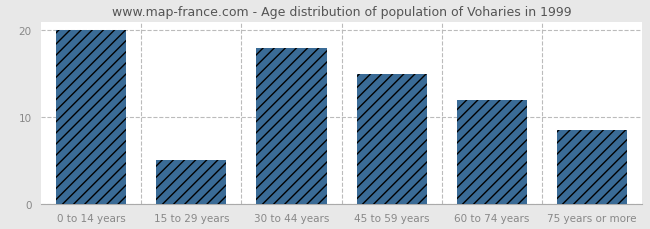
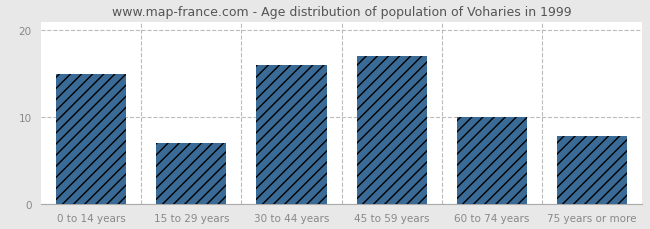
0 to 14 years: 20.0 -> 15.0
15 to 29 years: 5.0 -> 7.0
30 to 44 years: 18.0 -> 16.0
45 to 59 years: 15.0 -> 17.0
60 to 74 years: 12.0 -> 10.0
75 years or more: 8.5 -> 7.8
